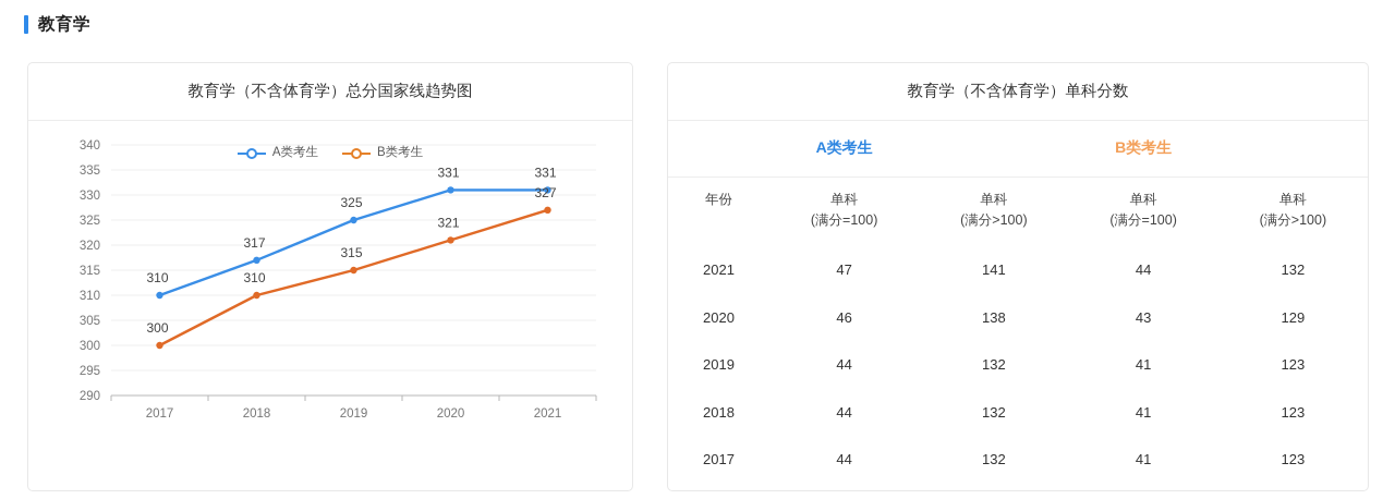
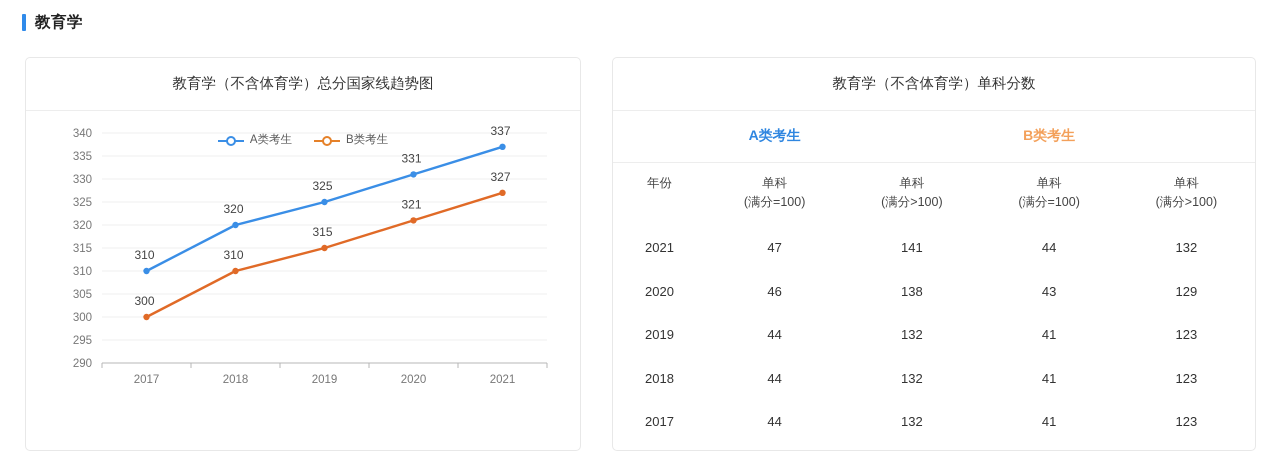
A类考生/2018: 317 -> 320
A类考生/2021: 331 -> 337
